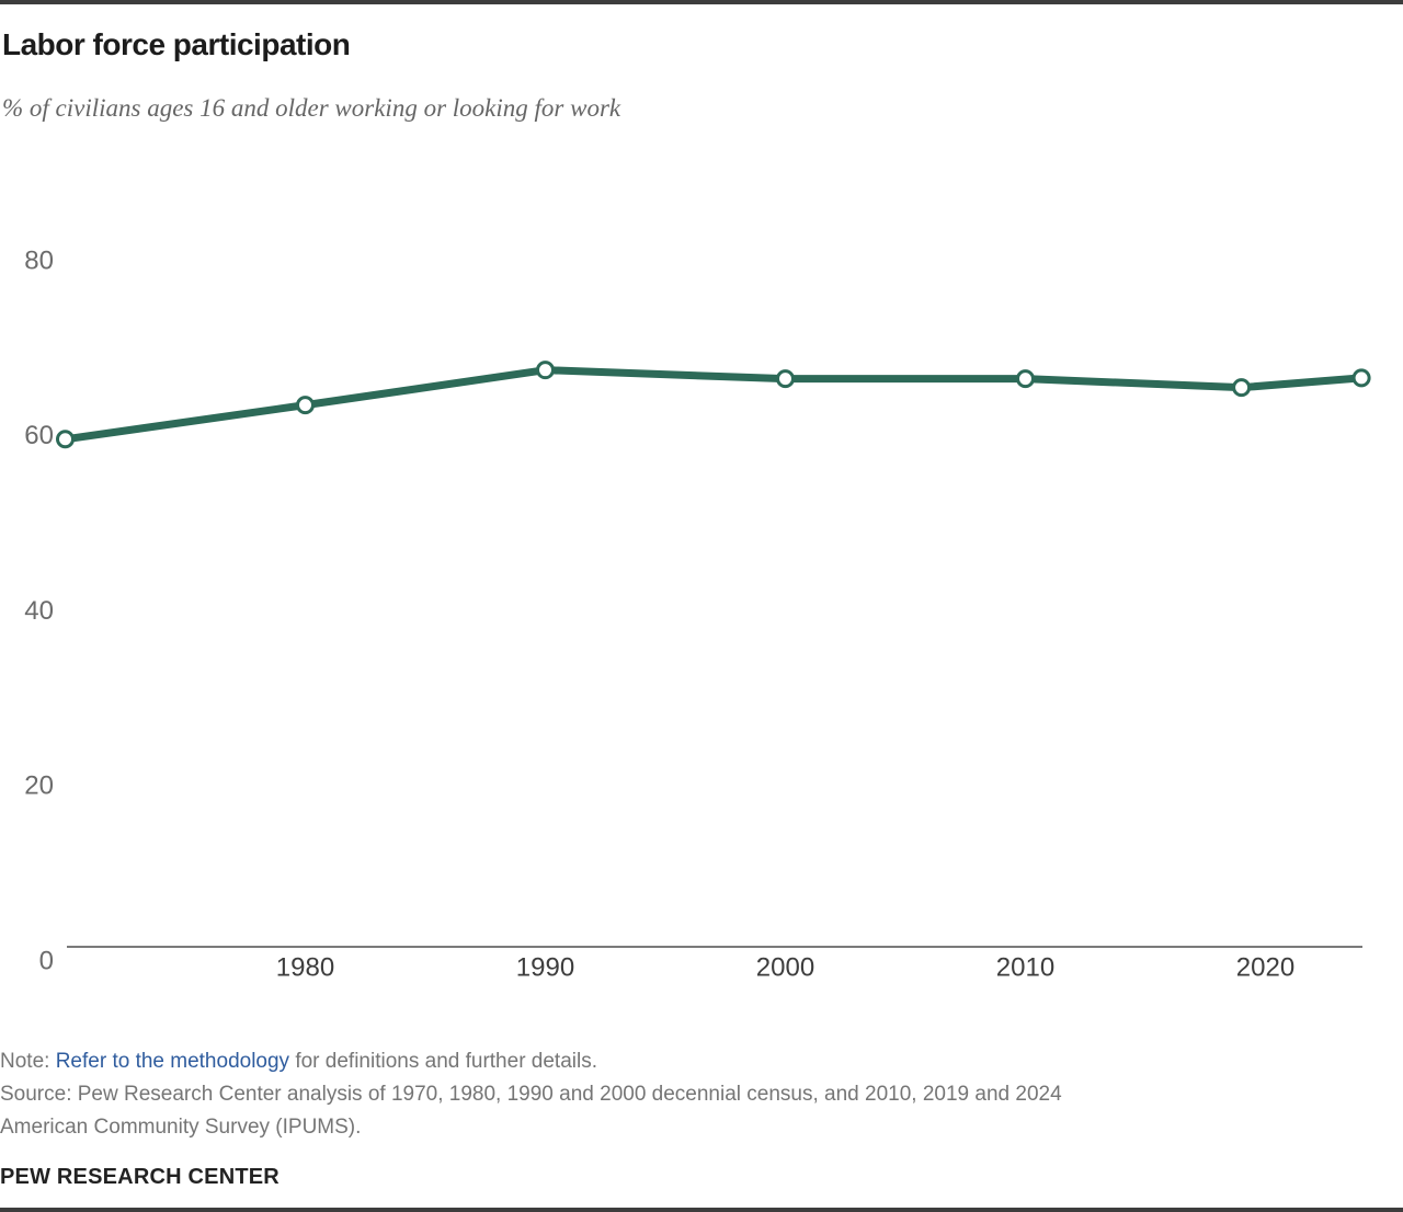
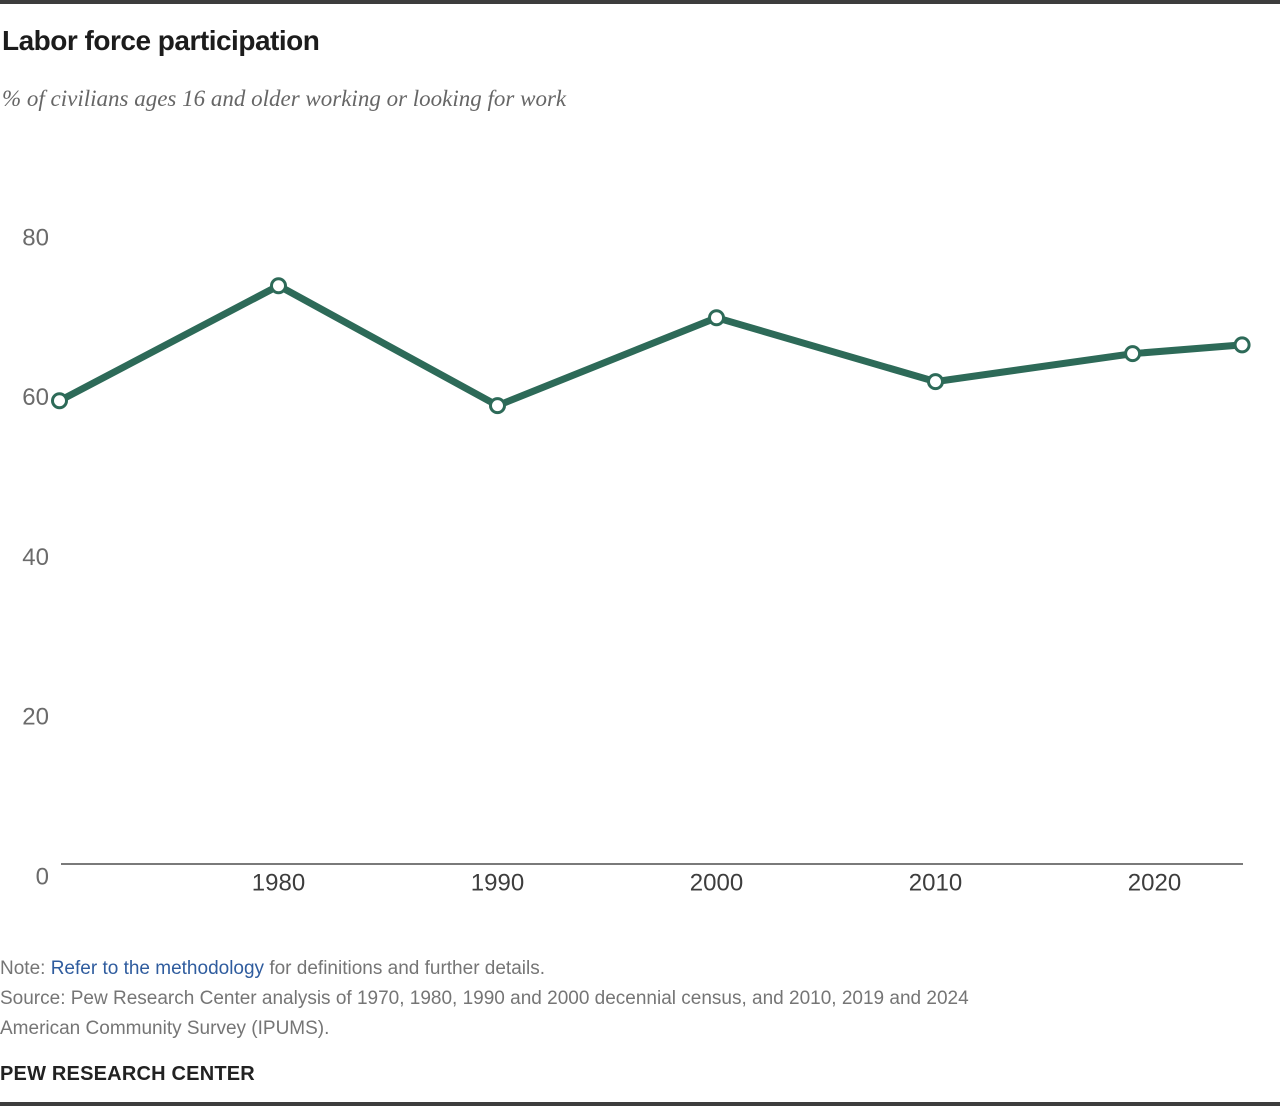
1980: 64 -> 74
1990: 68 -> 59
2000: 66 -> 70
2010: 66 -> 62
